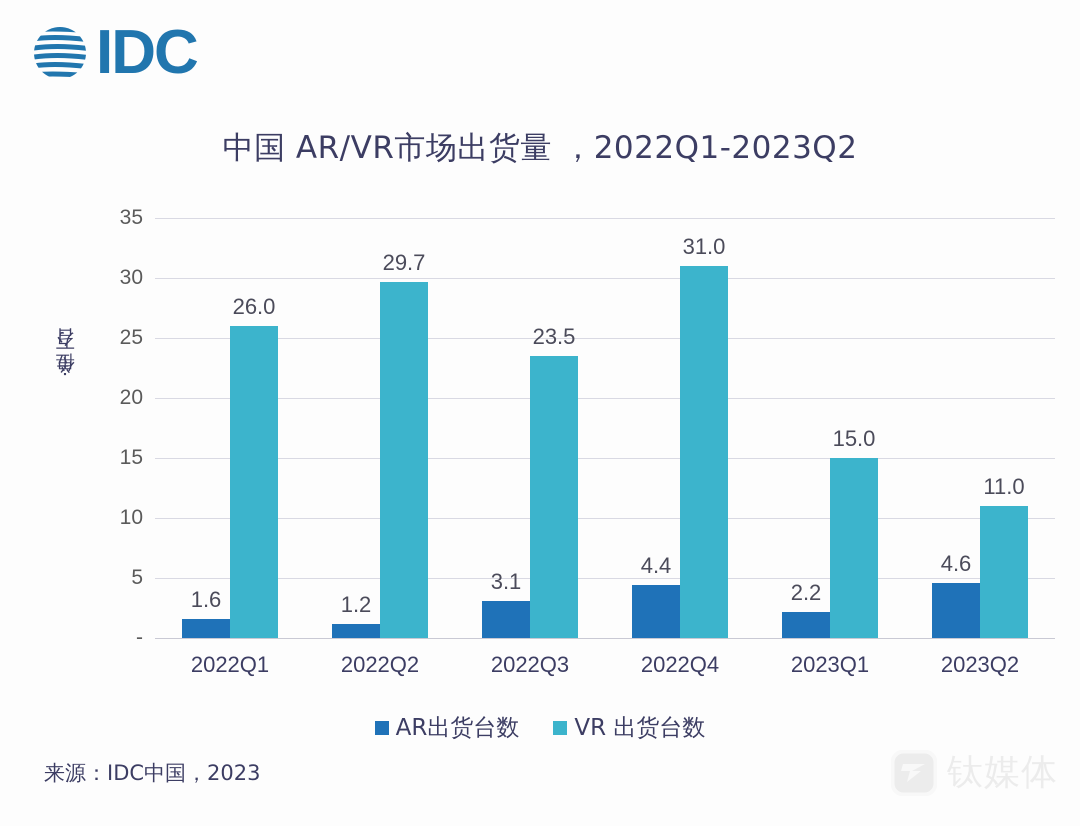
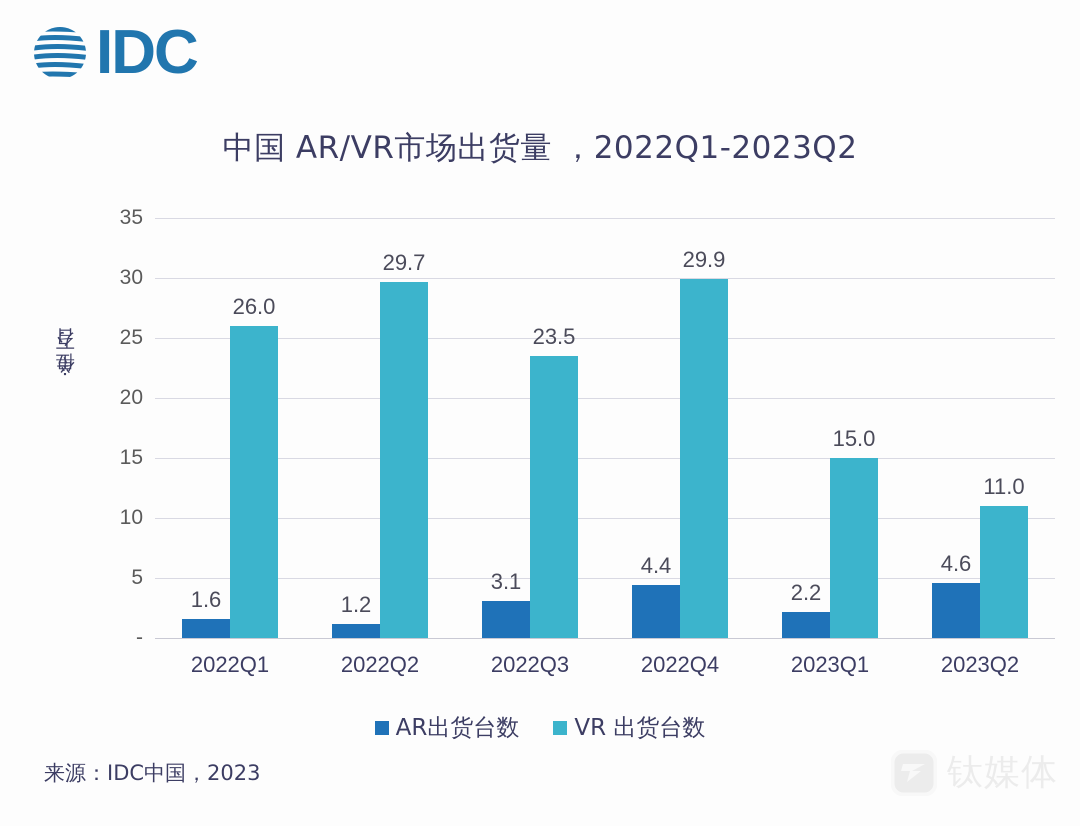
VR 出货台数/2022Q4: 31.0 -> 29.9
